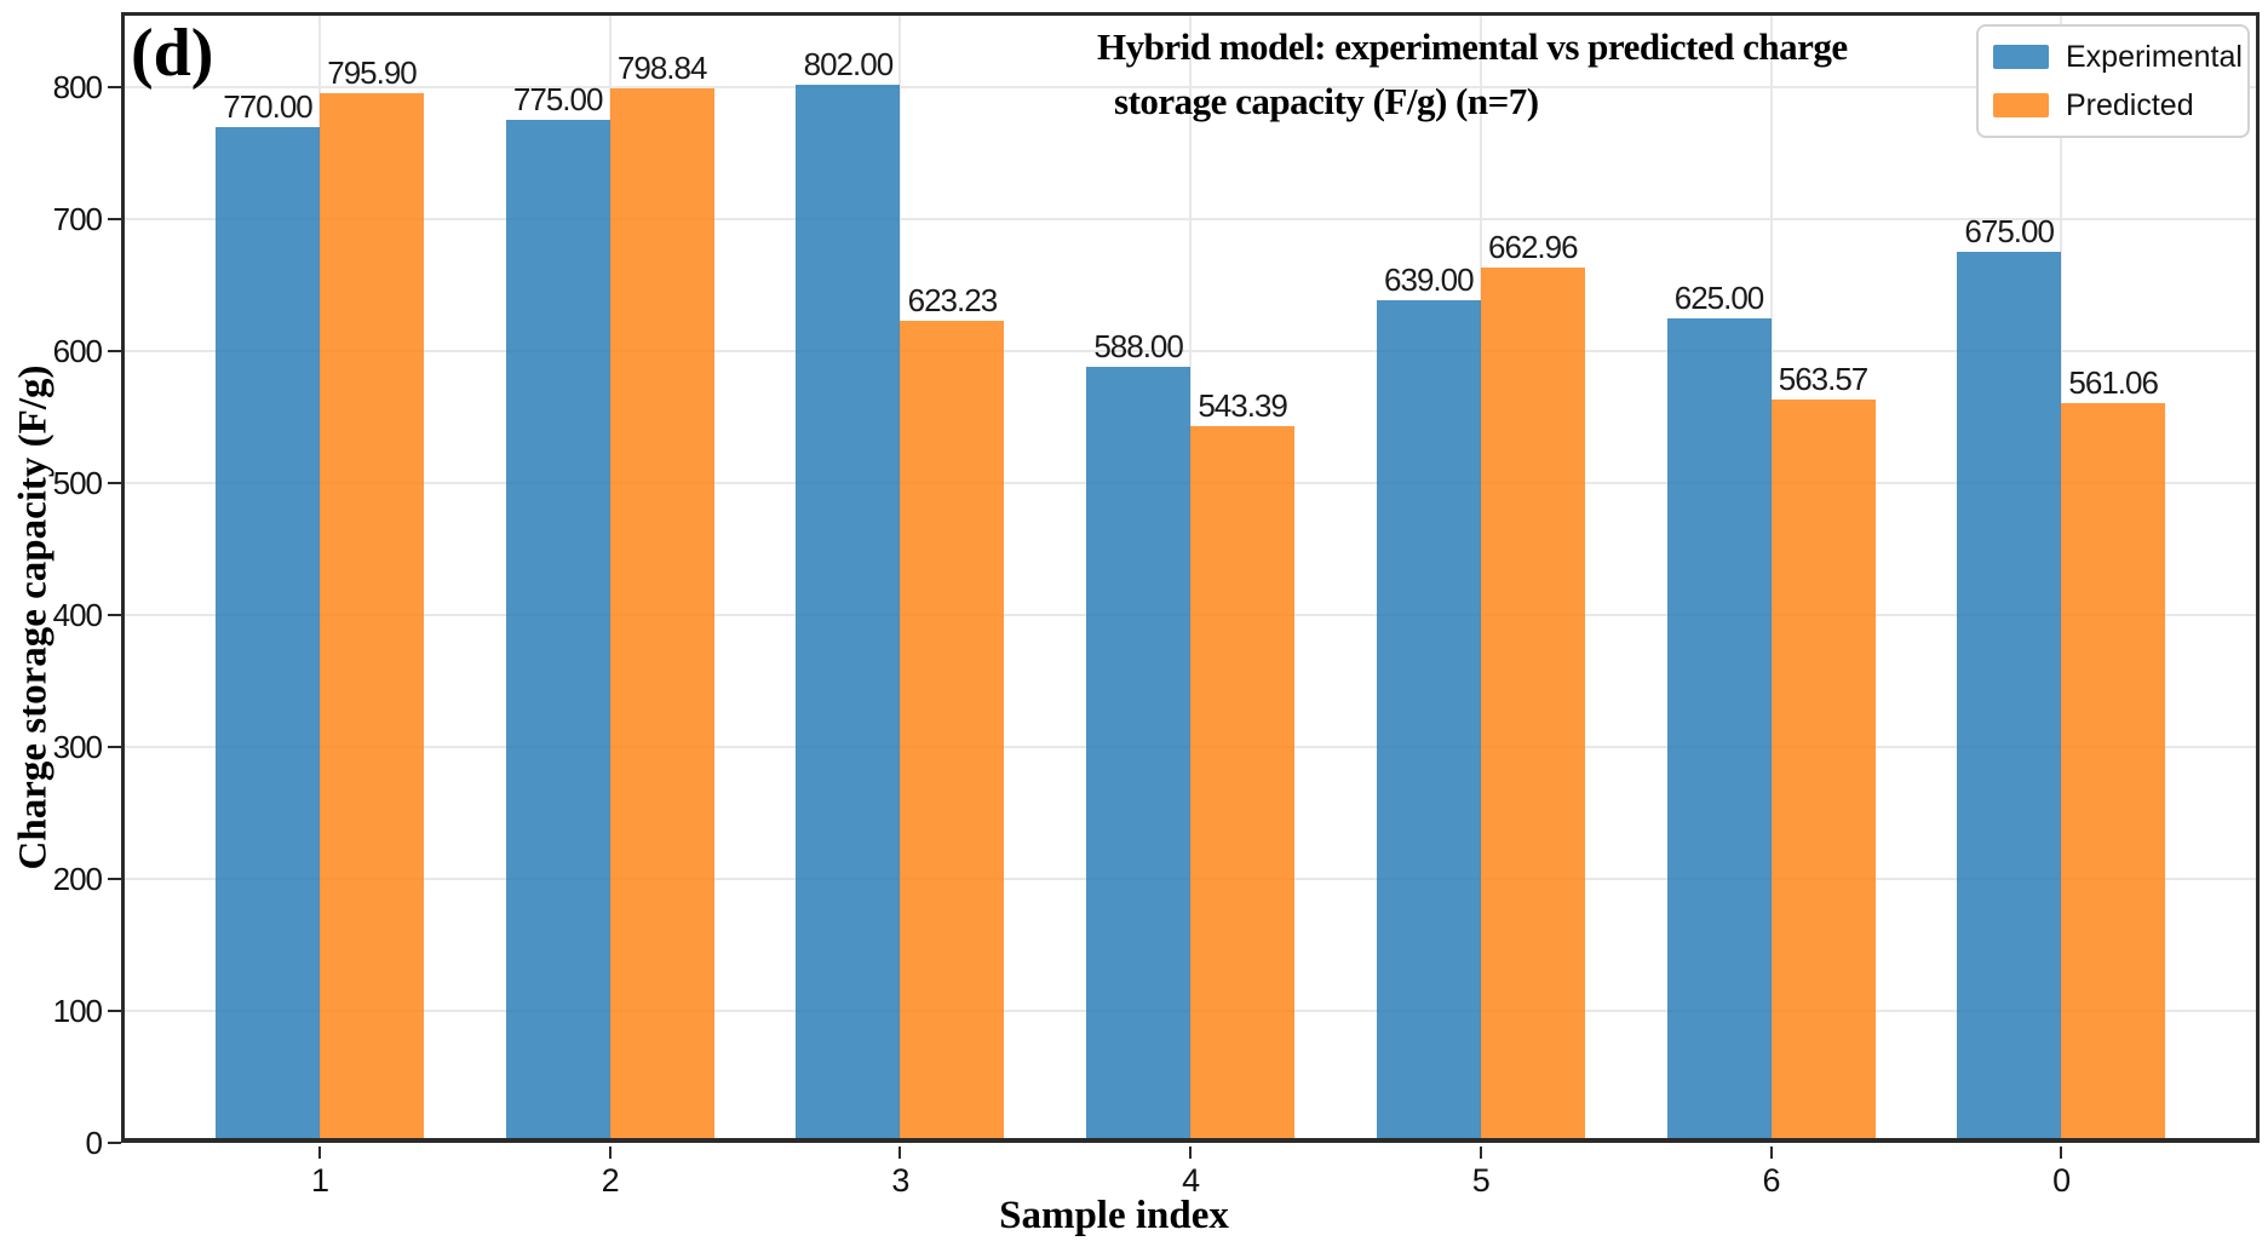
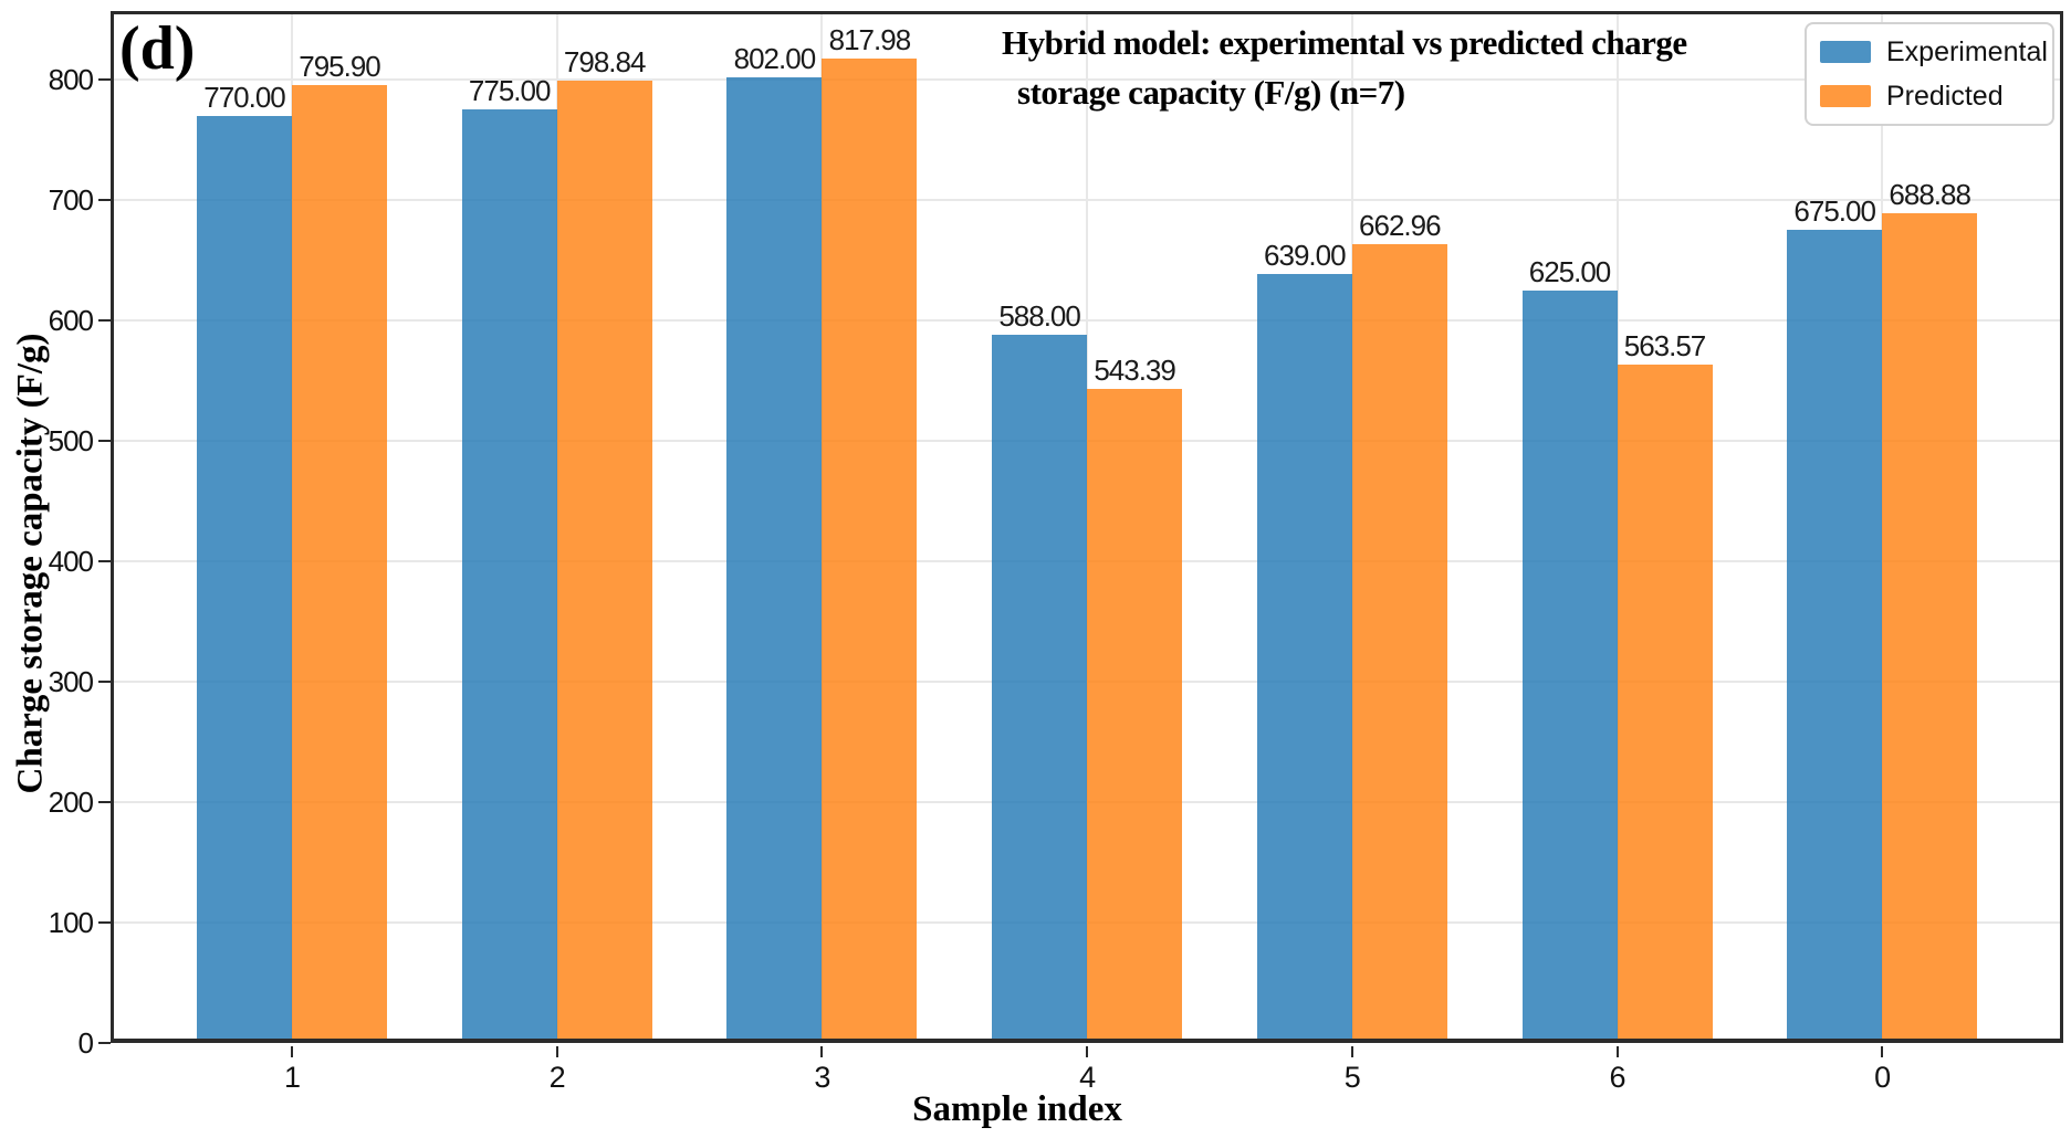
Predicted/3: 623.23 -> 817.98
Predicted/0: 561.06 -> 688.88
